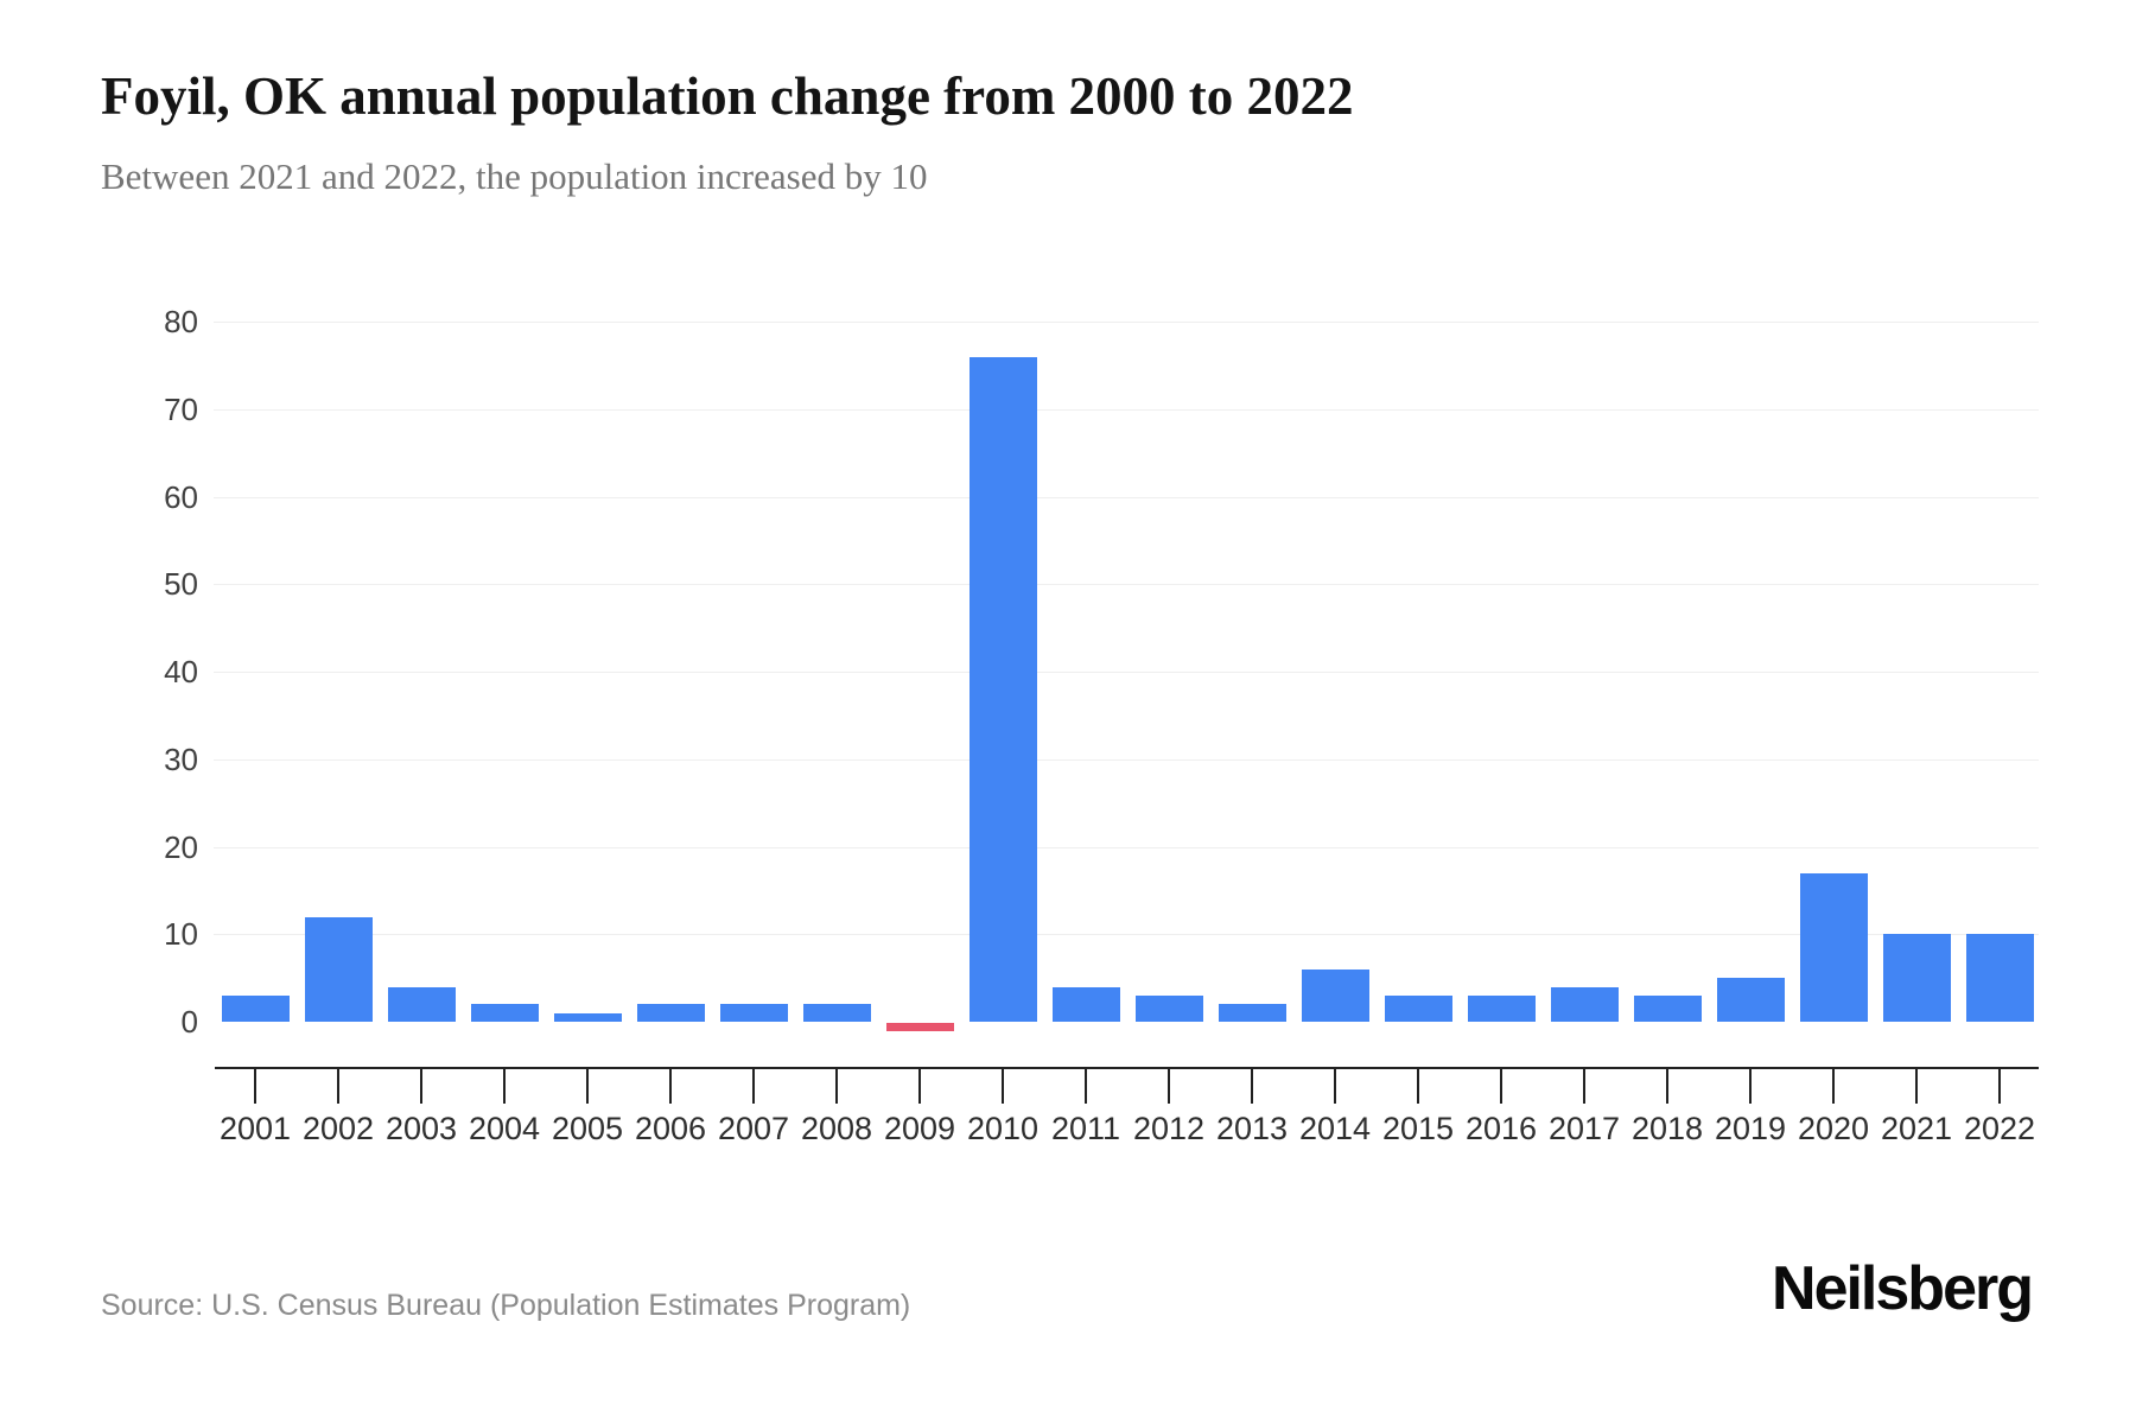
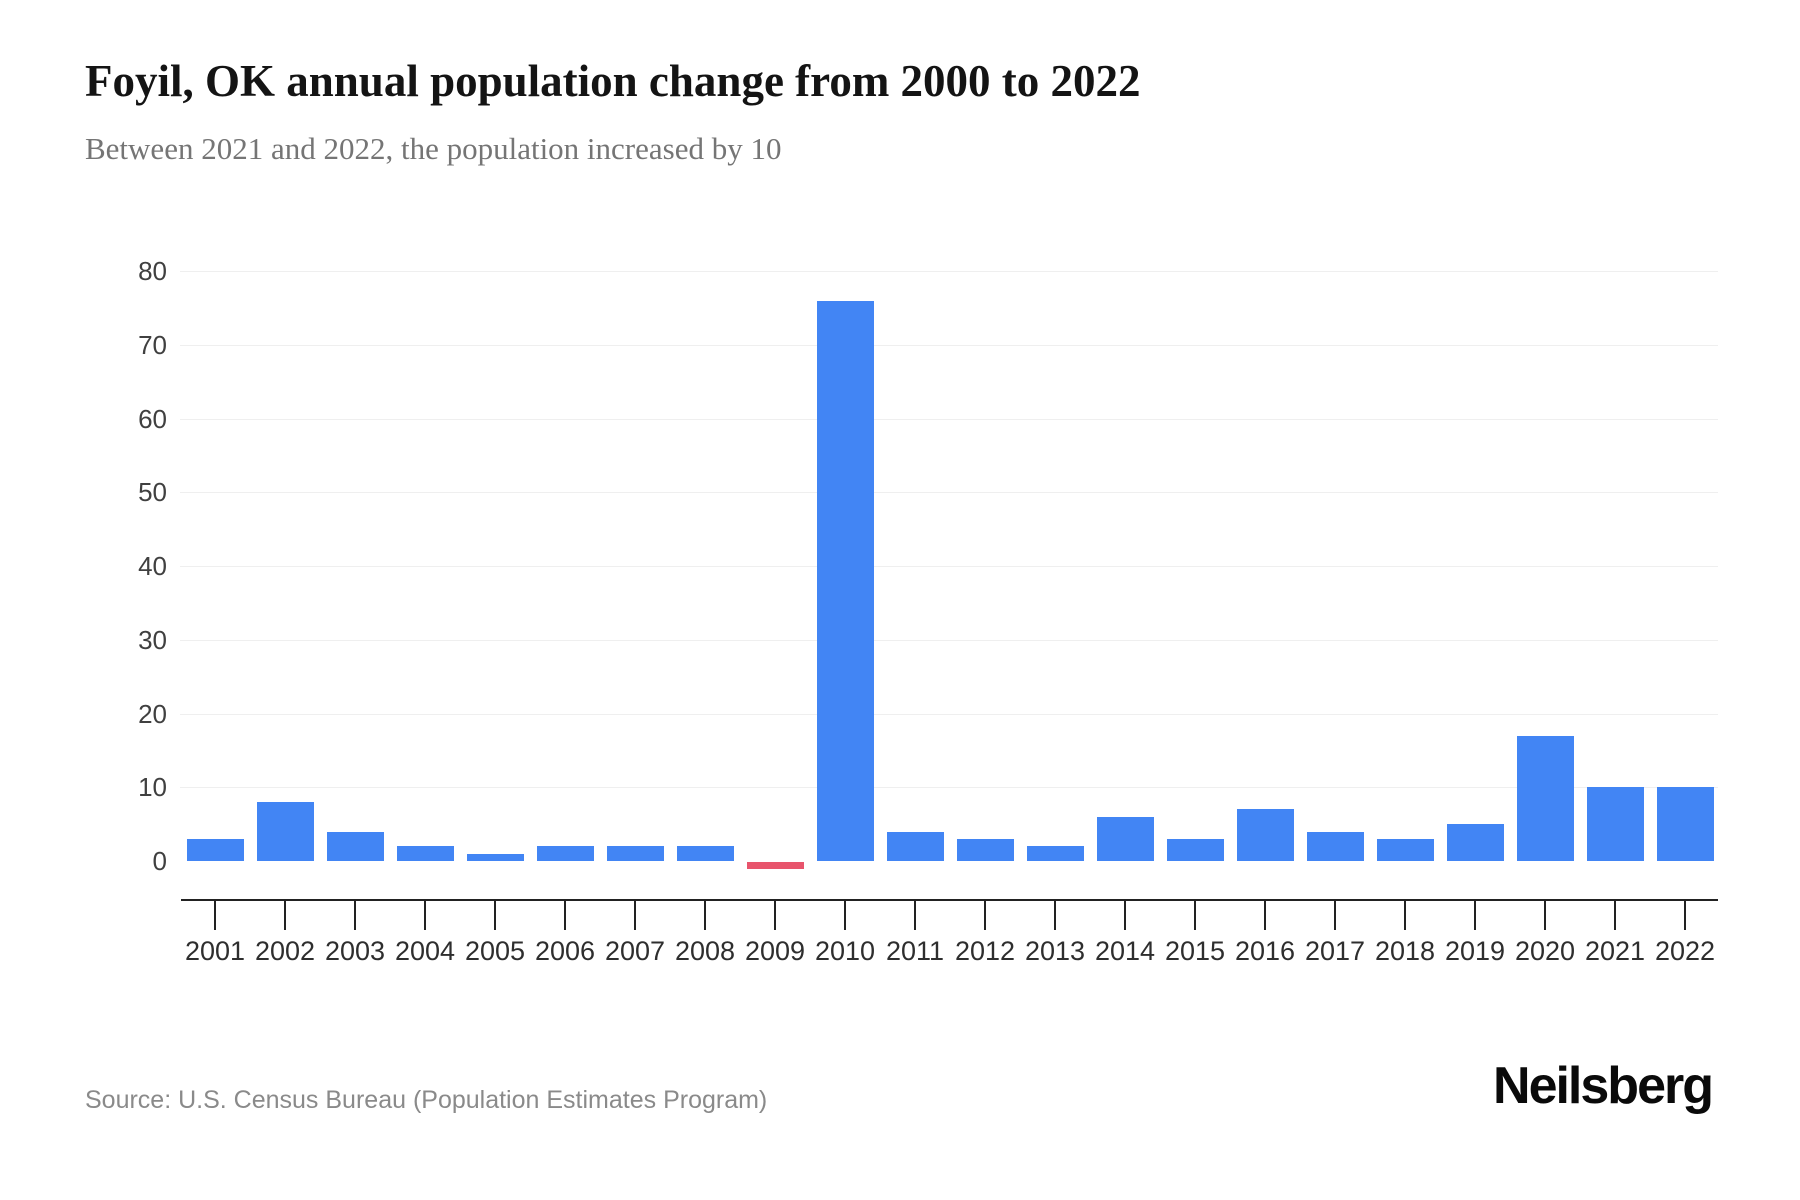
2002: 12 -> 8
2016: 3 -> 7
